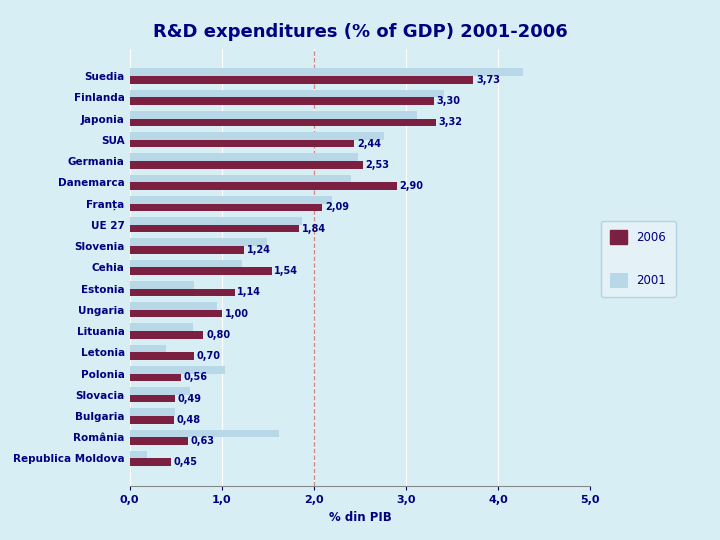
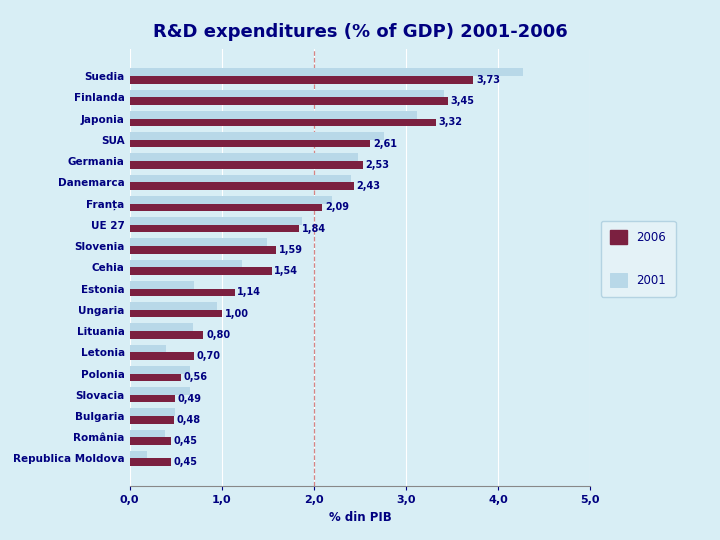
2006/Finlanda: 3,30 -> 3,45
2006/SUA: 2,44 -> 2,61
2006/Danemarca: 2,90 -> 2,43
2006/Slovenia: 1,24 -> 1,59
2001/Polonia: 1,04 -> 0,65
2001/România: 1,62 -> 0,38
2006/România: 0,63 -> 0,45
